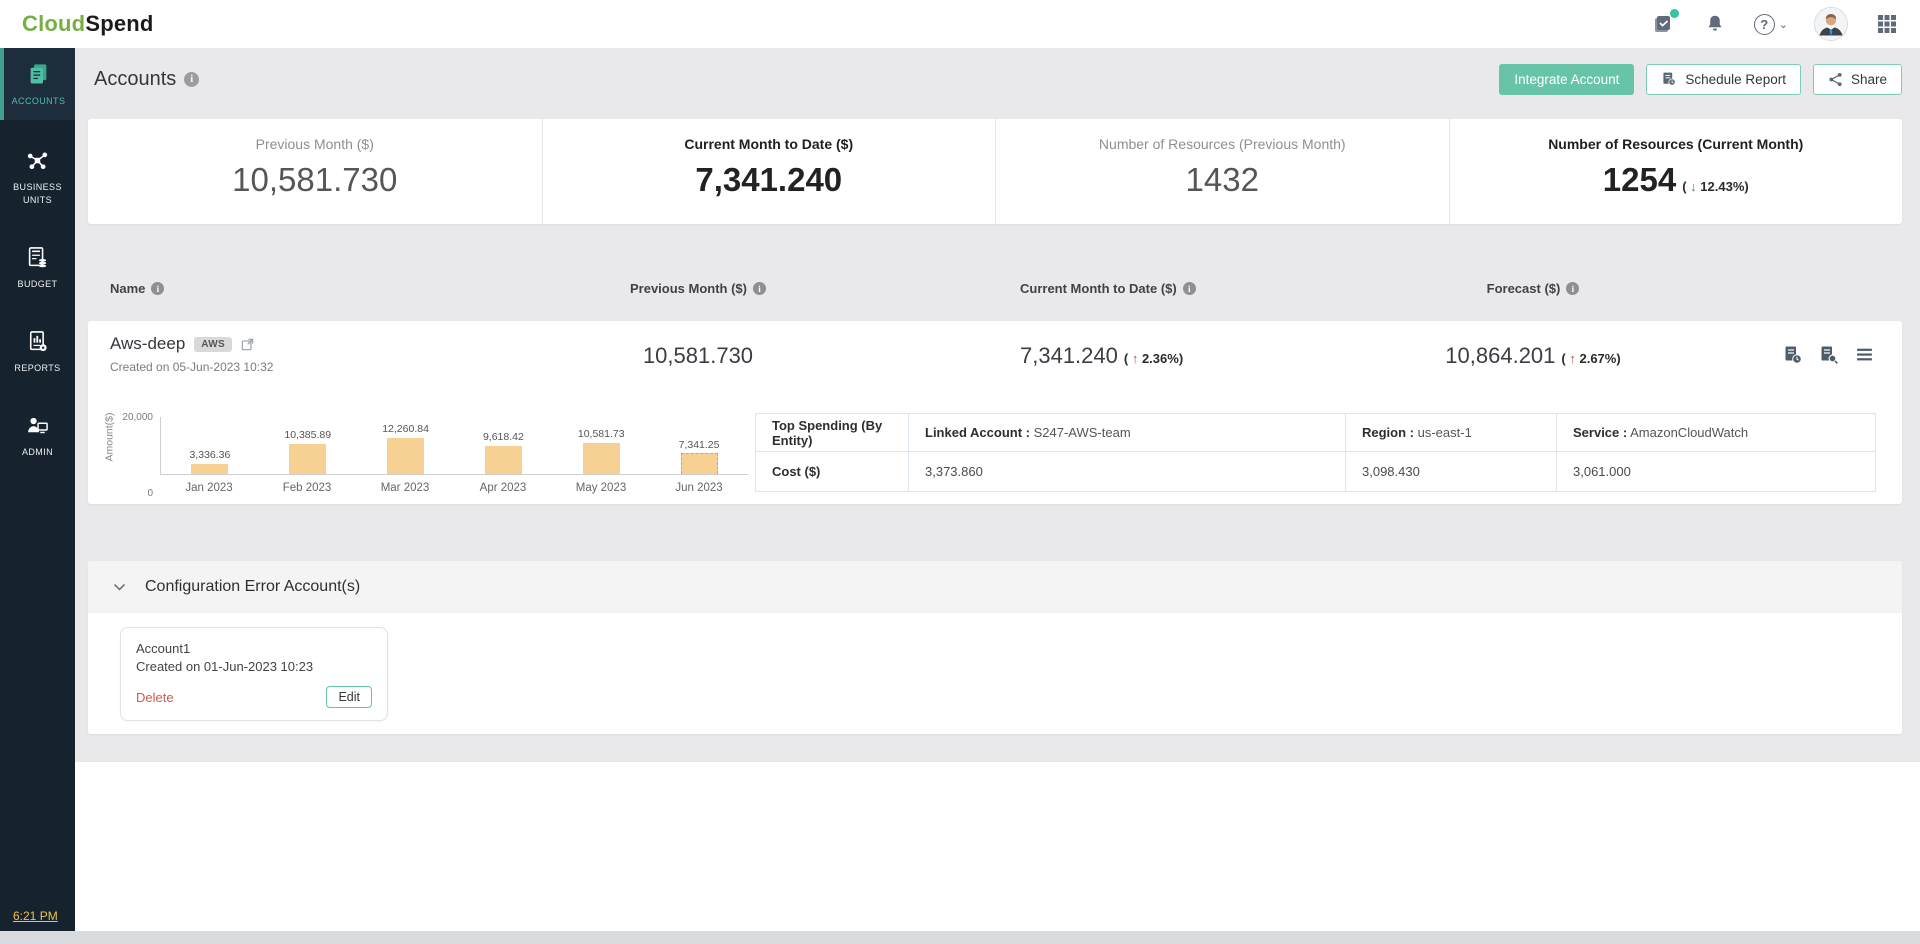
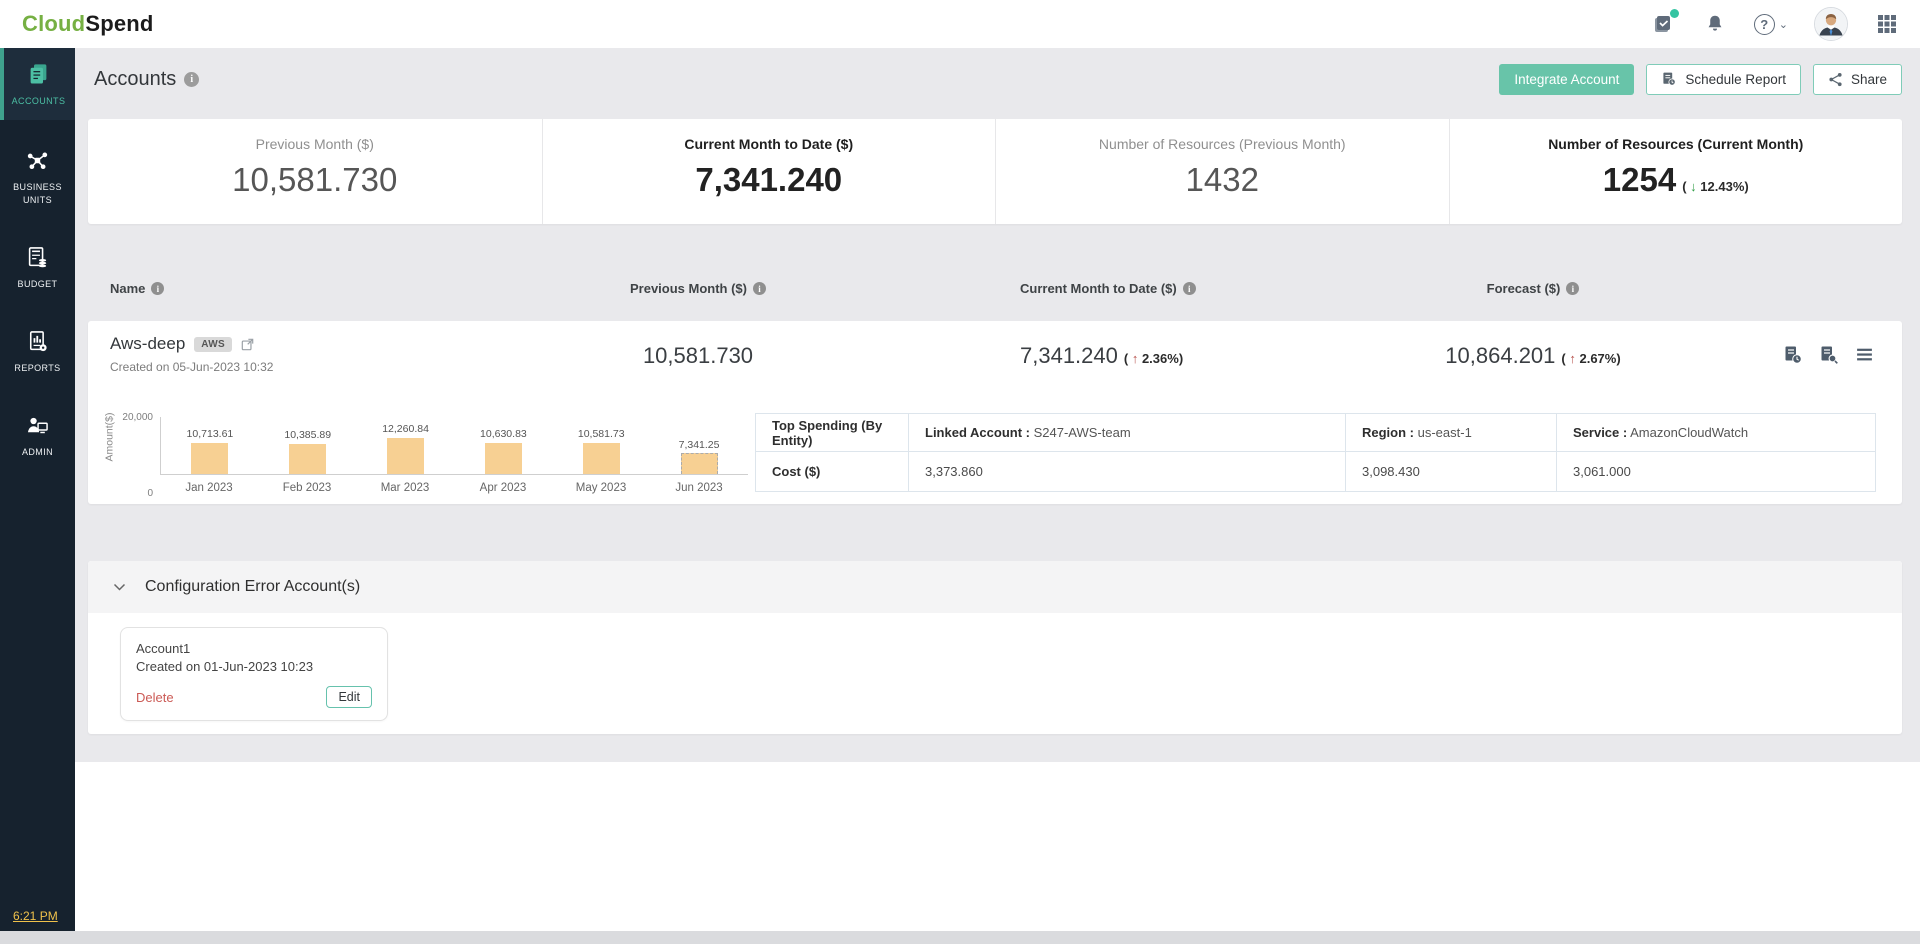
Jan 2023: 3,336.36 -> 10,713.61
Apr 2023: 9,618.42 -> 10,630.83
